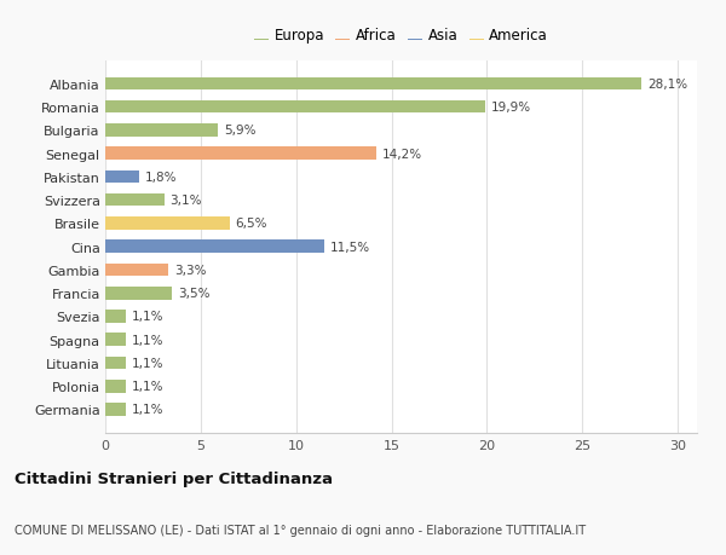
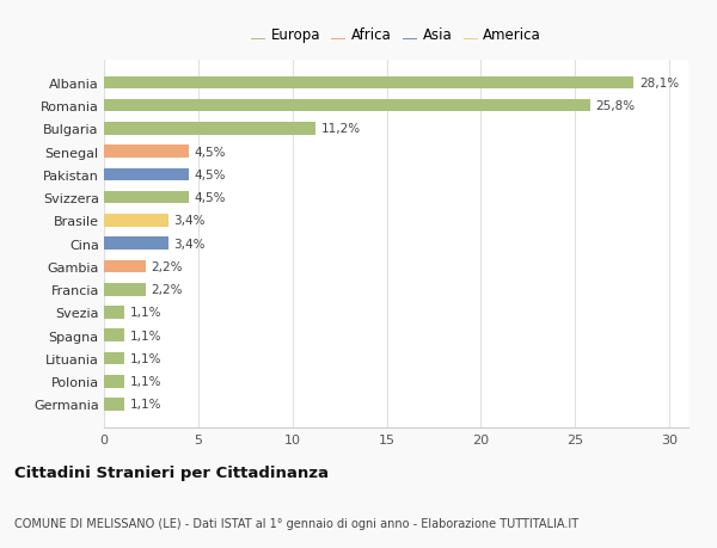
Romania: 19,9% -> 25,8%
Bulgaria: 5,9% -> 11,2%
Senegal: 14,2% -> 4,5%
Pakistan: 1,8% -> 4,5%
Svizzera: 3,1% -> 4,5%
Brasile: 6,5% -> 3,4%
Cina: 11,5% -> 3,4%
Gambia: 3,3% -> 2,2%
Francia: 3,5% -> 2,2%
